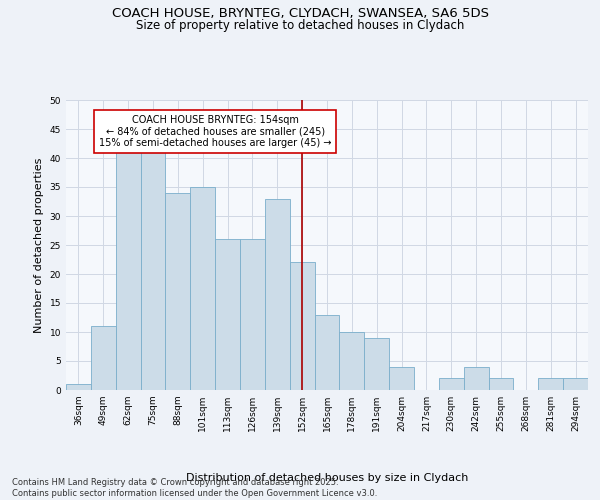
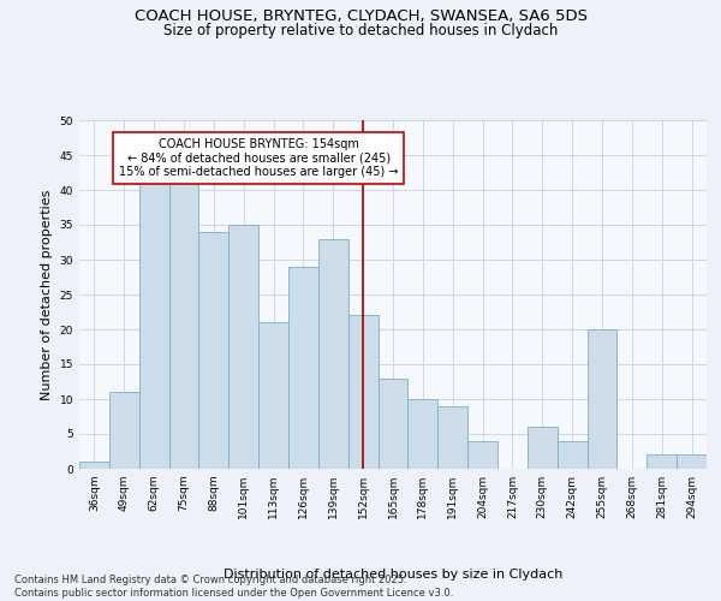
113sqm: 26 -> 21
126sqm: 26 -> 29
230sqm: 2 -> 6
255sqm: 2 -> 20
